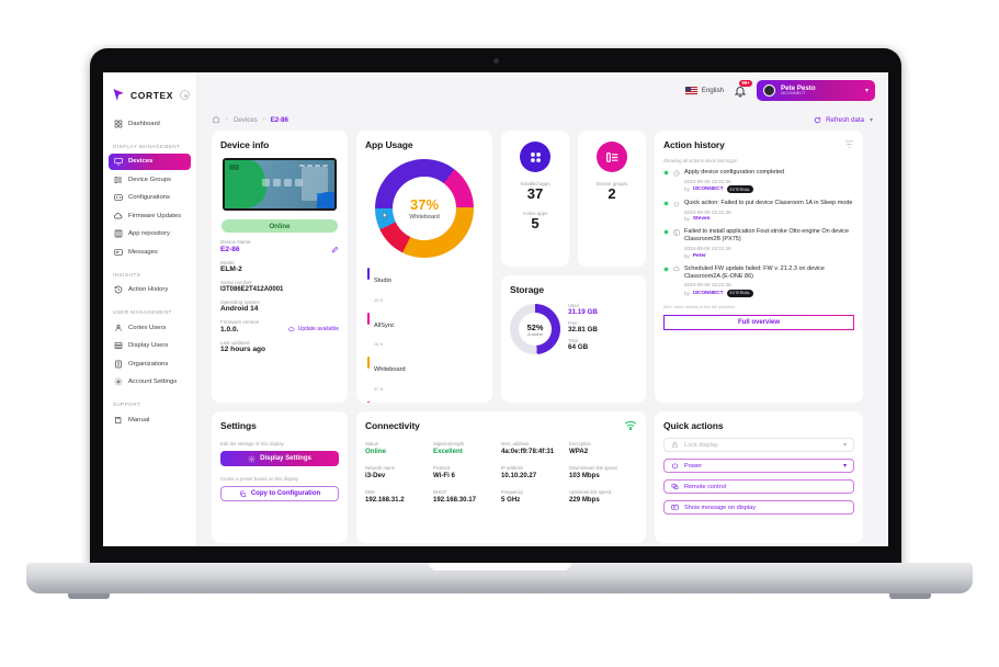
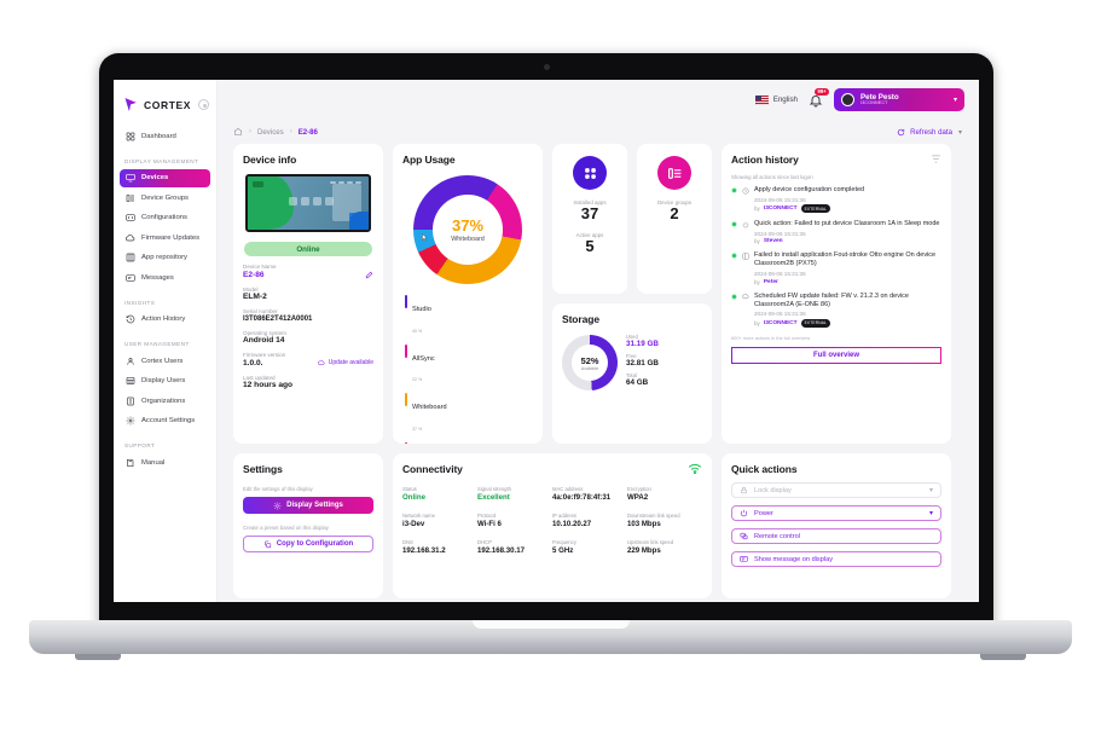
App Usage/AllSync: 16 -> 22
App Usage/Google Chrome: 12 -> 10
